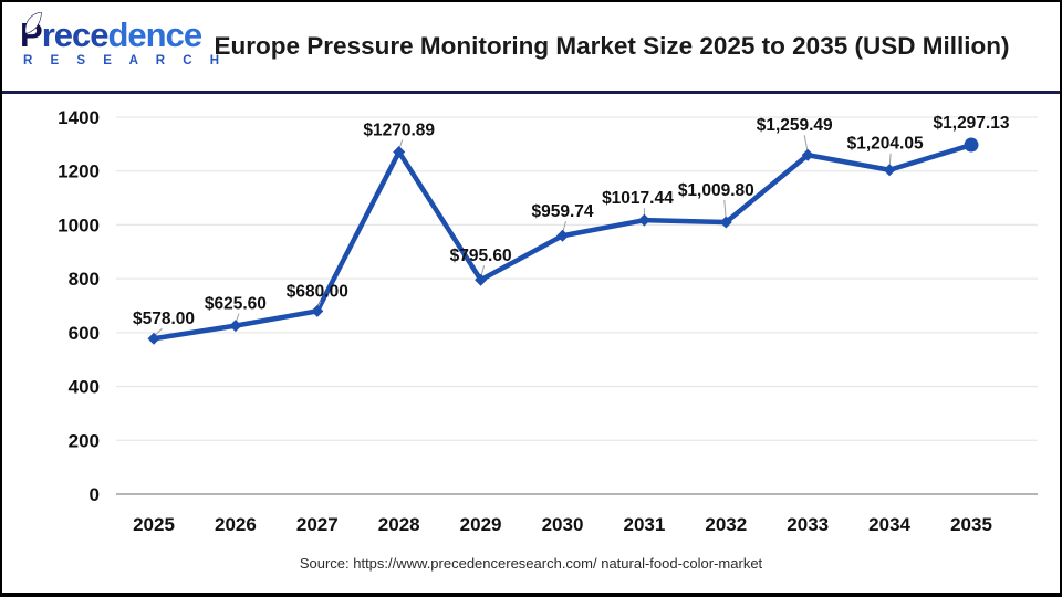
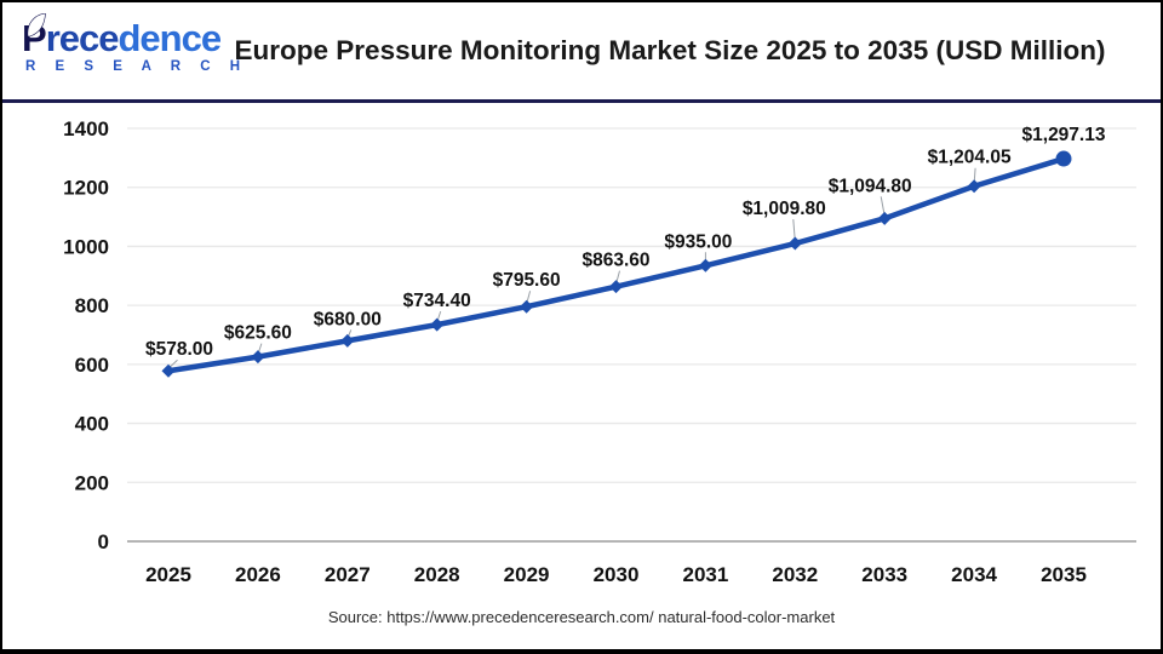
2028: $1270.89 -> $734.40
2030: $959.74 -> $863.60
2031: $1017.44 -> $935.00
2033: $1,259.49 -> $1,094.80
